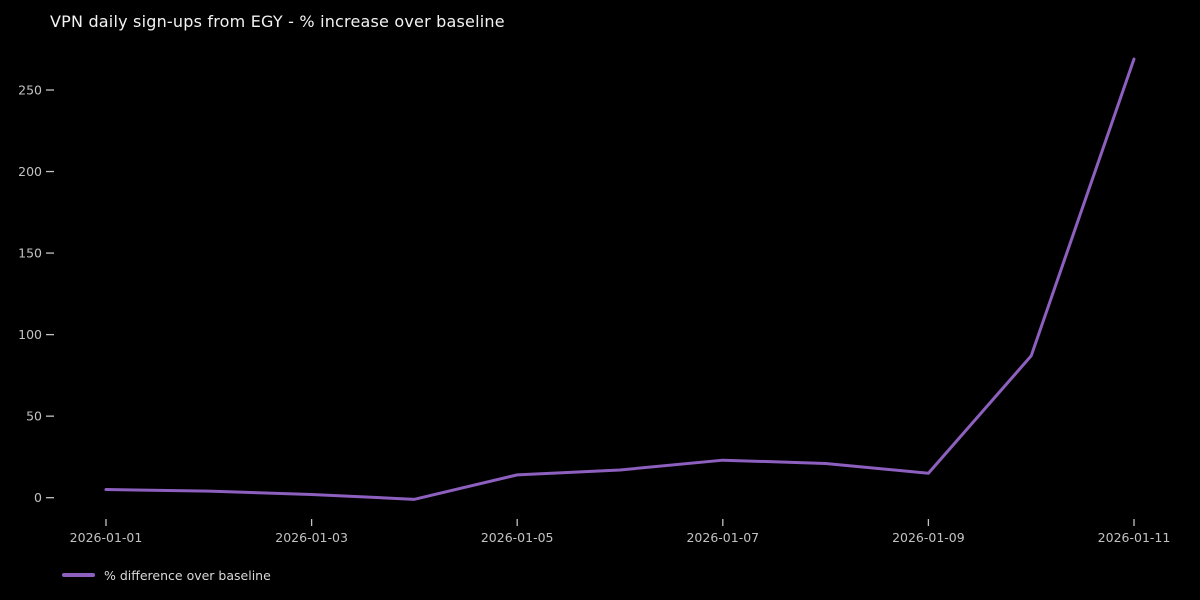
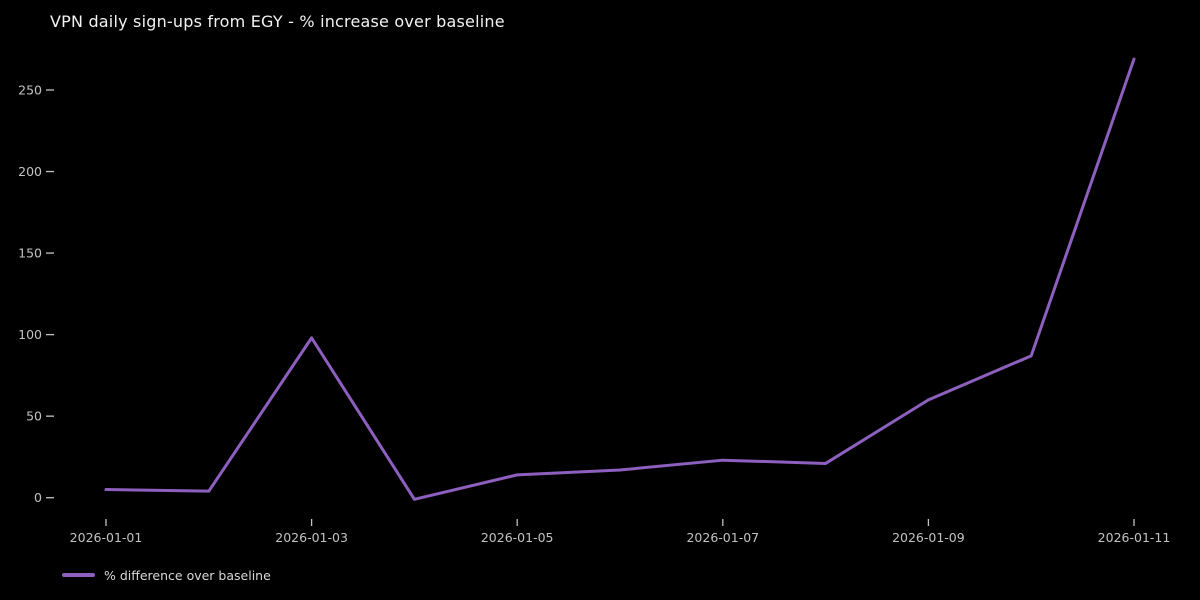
2026-01-03: 2 -> 98
2026-01-09: 15 -> 60
